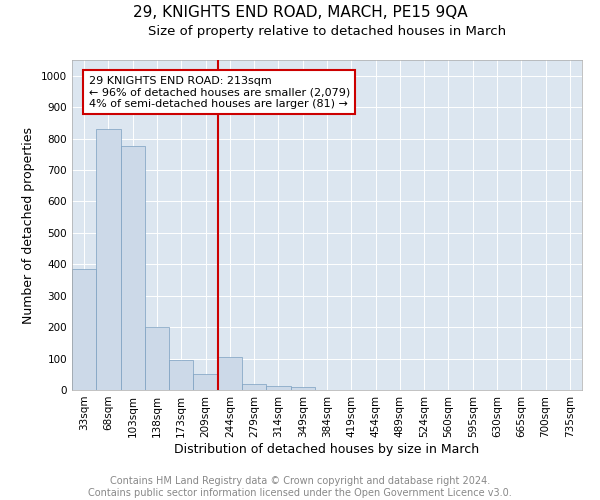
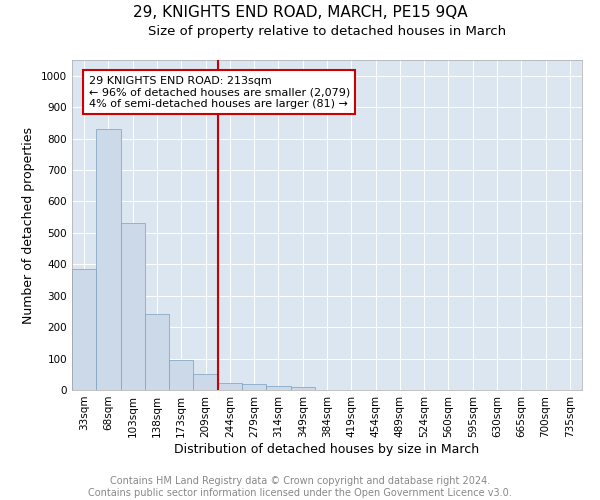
103sqm: 775 -> 530
138sqm: 200 -> 242
244sqm: 105 -> 22
